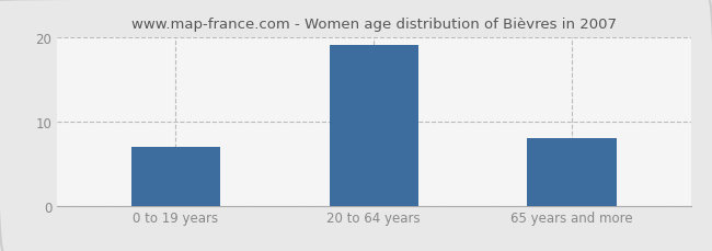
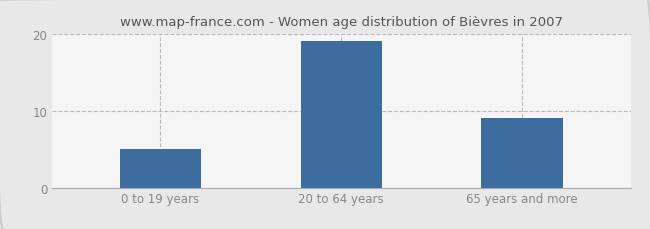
0 to 19 years: 7 -> 5
65 years and more: 8 -> 9
